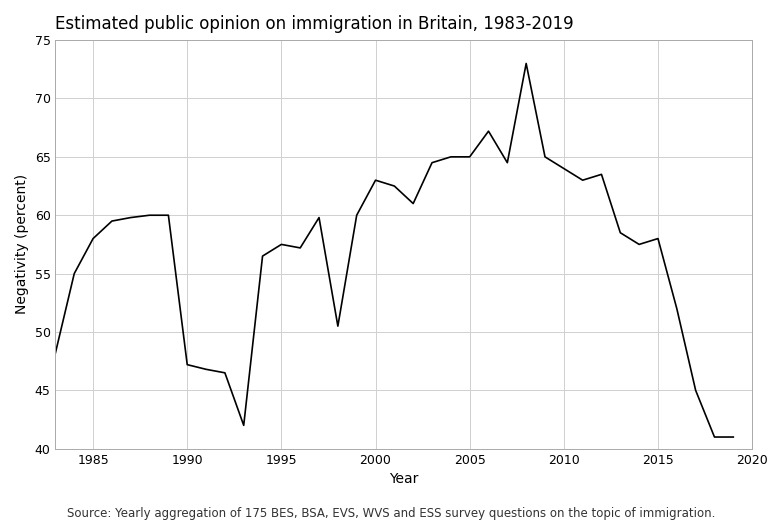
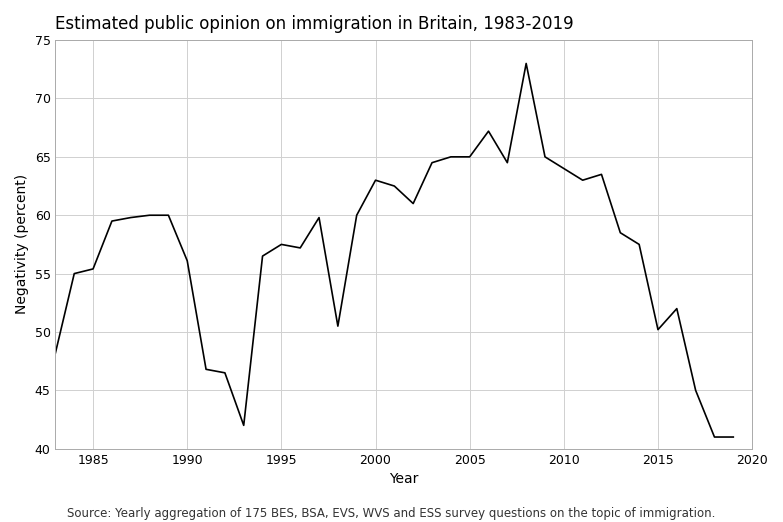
1985: 58.0 -> 55.4
1990: 47.2 -> 56.1
2015: 58.0 -> 50.2
